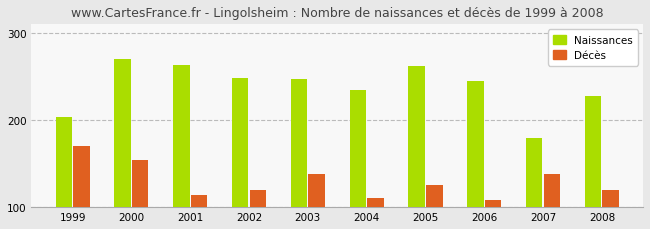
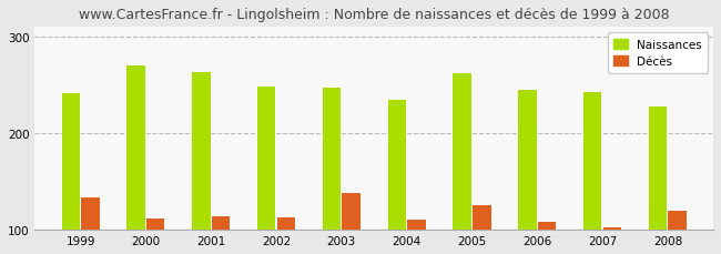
Naissances/1999: 204 -> 242
Décès/1999: 170 -> 133
Décès/2000: 154 -> 112
Décès/2002: 120 -> 113
Naissances/2007: 180 -> 243
Décès/2007: 138 -> 103
